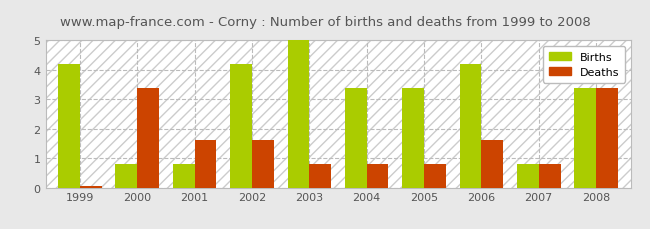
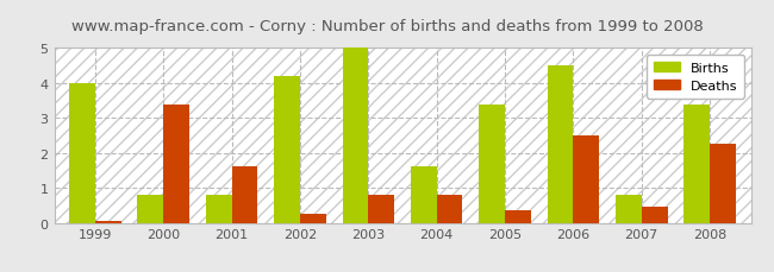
Births/1999: 4.2 -> 4.0
Deaths/2002: 1.60 -> 0.25
Births/2004: 3.4 -> 1.6
Deaths/2005: 0.80 -> 0.35
Births/2006: 4.2 -> 4.5
Deaths/2006: 1.60 -> 2.50
Deaths/2007: 0.80 -> 0.45
Deaths/2008: 3.40 -> 2.25
